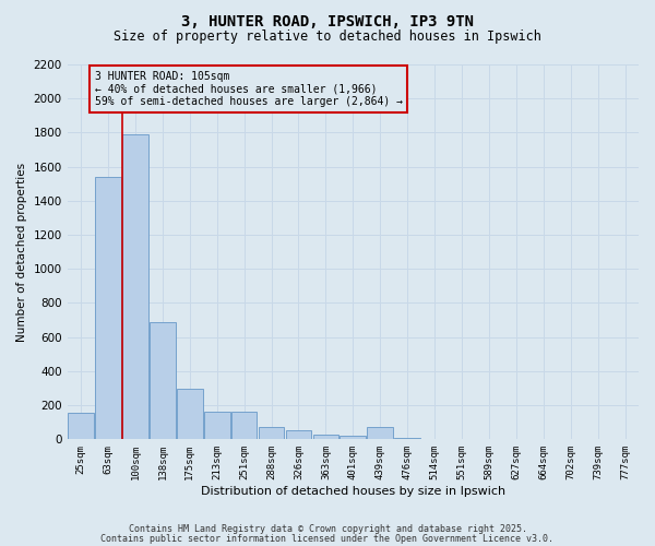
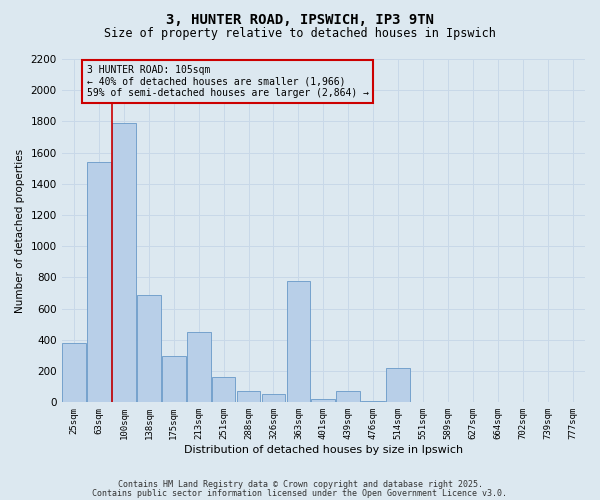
25sqm: 160 -> 380
213sqm: 160 -> 450
363sqm: 30 -> 780
514sqm: 0 -> 220
